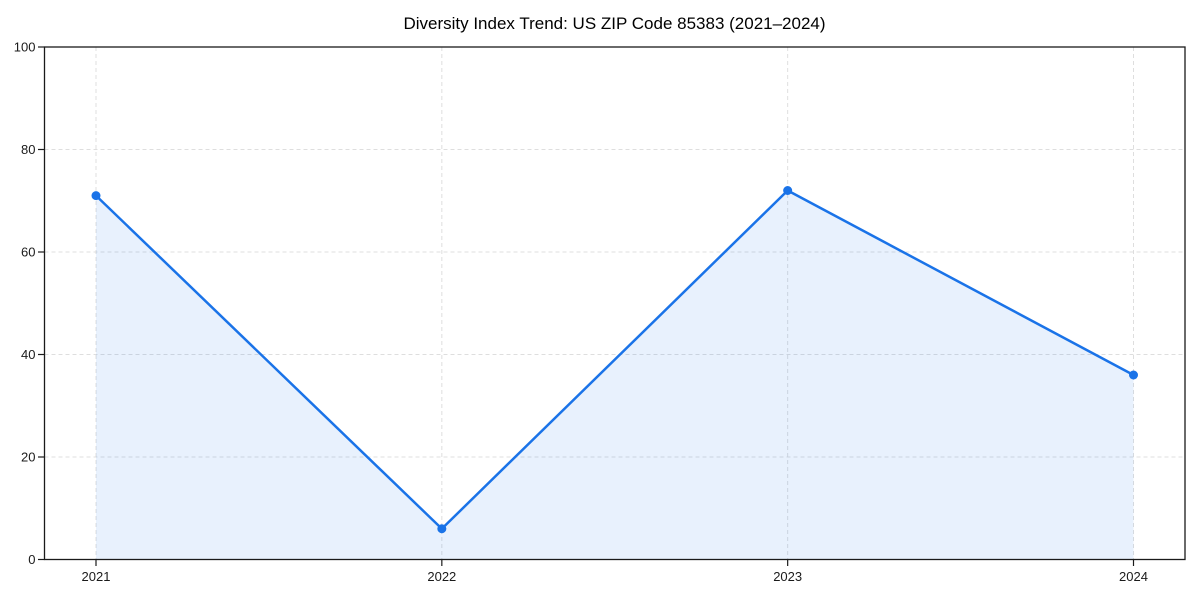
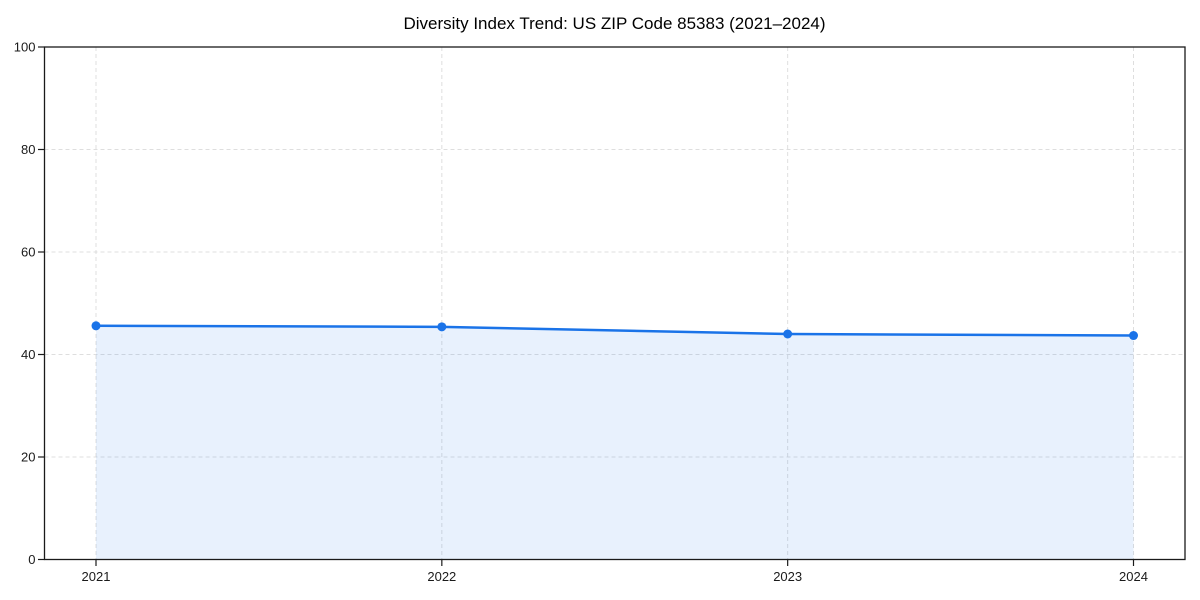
2021: 71 -> 46
2022: 6 -> 45
2023: 72 -> 44
2024: 36 -> 44
